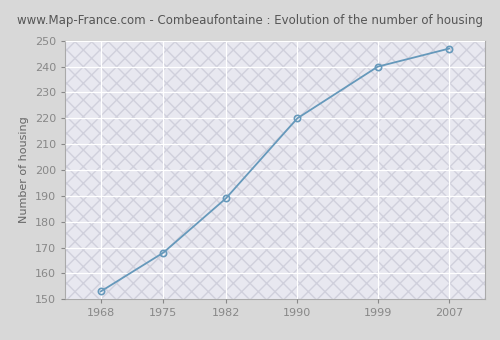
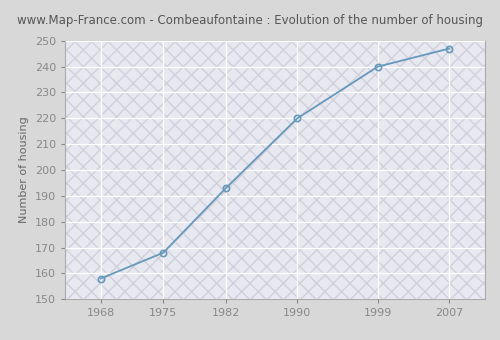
1968: 153 -> 158
1982: 189 -> 193
